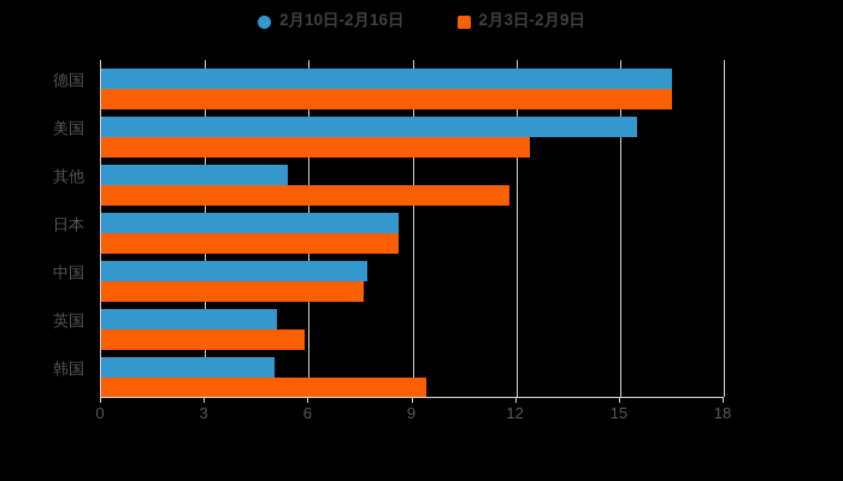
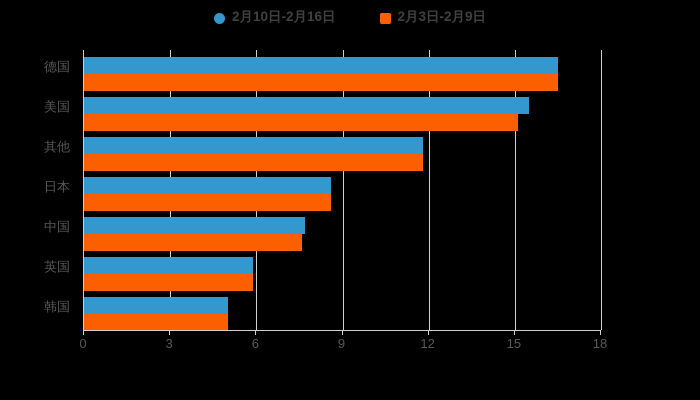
2月3日-2月9日/美国: 12.4 -> 15.1
2月10日-2月16日/其他: 5.4 -> 11.8
2月10日-2月16日/英国: 5.1 -> 5.9
2月3日-2月9日/韩国: 9.4 -> 5.0
